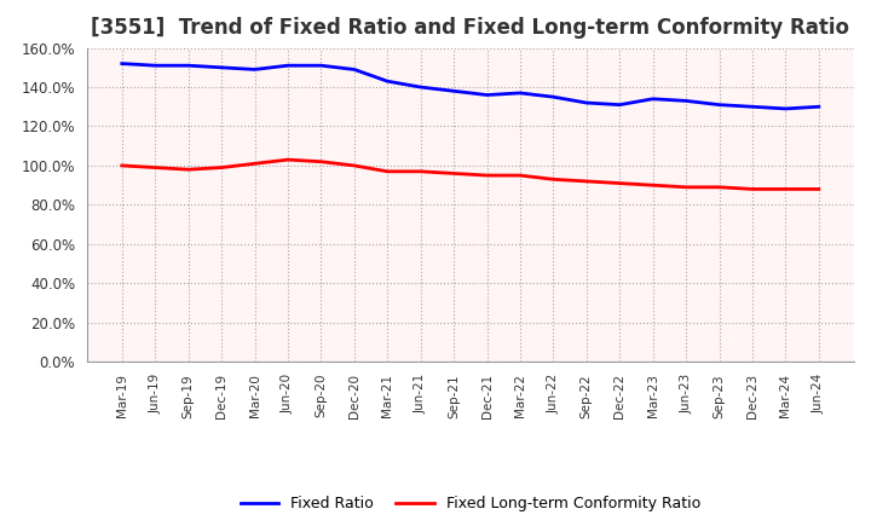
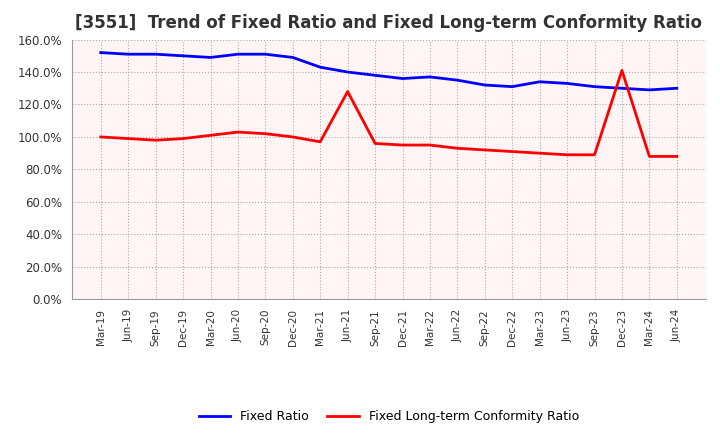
Fixed Long-term Conformity Ratio/Jun-21: 97% -> 128%
Fixed Long-term Conformity Ratio/Dec-23: 88% -> 141%
